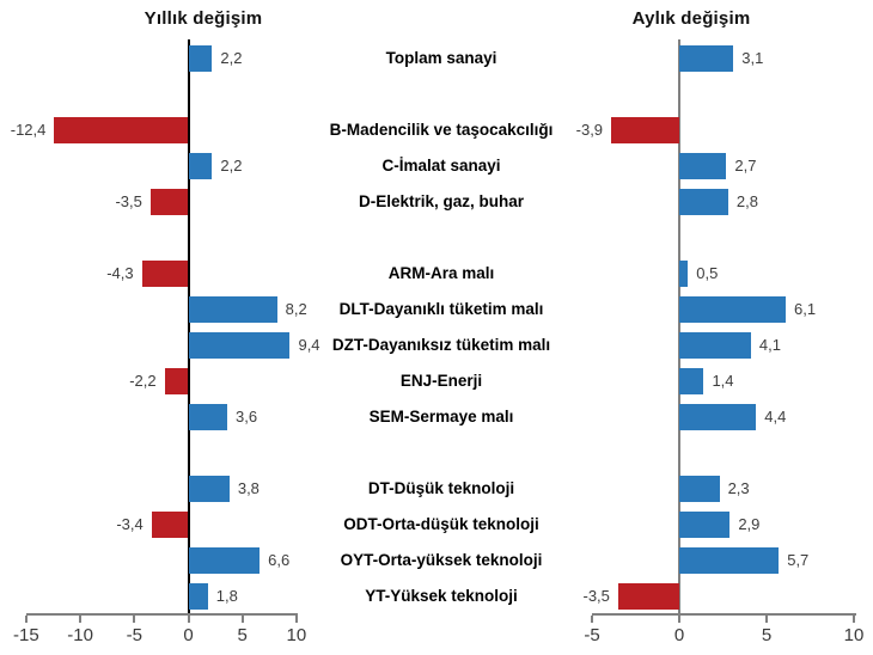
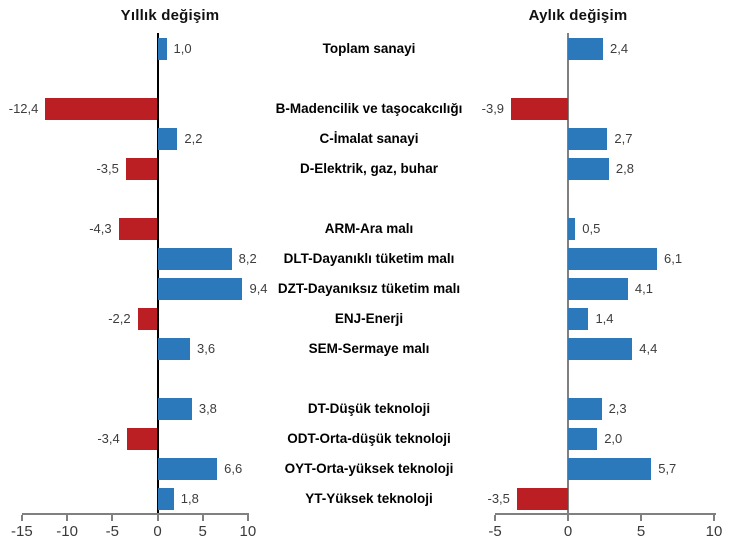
Yıllık değişim/Toplam sanayi: 2,2 -> 1,0
Aylık değişim/Toplam sanayi: 3,1 -> 2,4
Aylık değişim/ODT-Orta-düşük teknoloji: 2,9 -> 2,0
